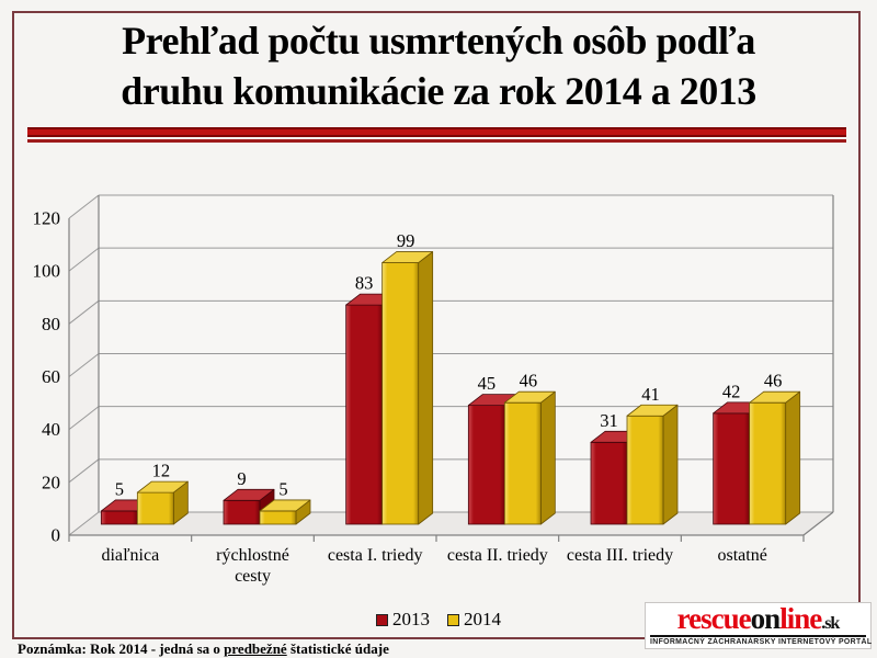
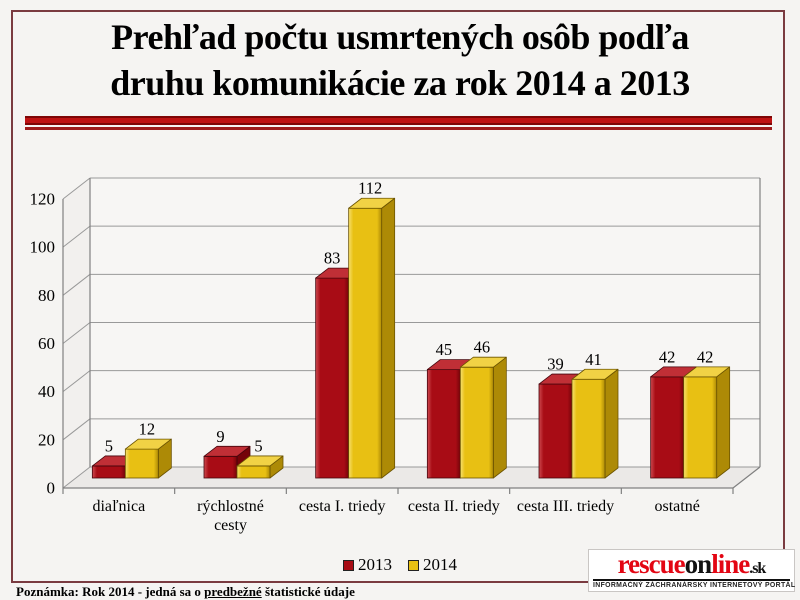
2014/cesta I. triedy: 99 -> 112
2013/cesta III. triedy: 31 -> 39
2014/ostatné: 46 -> 42
